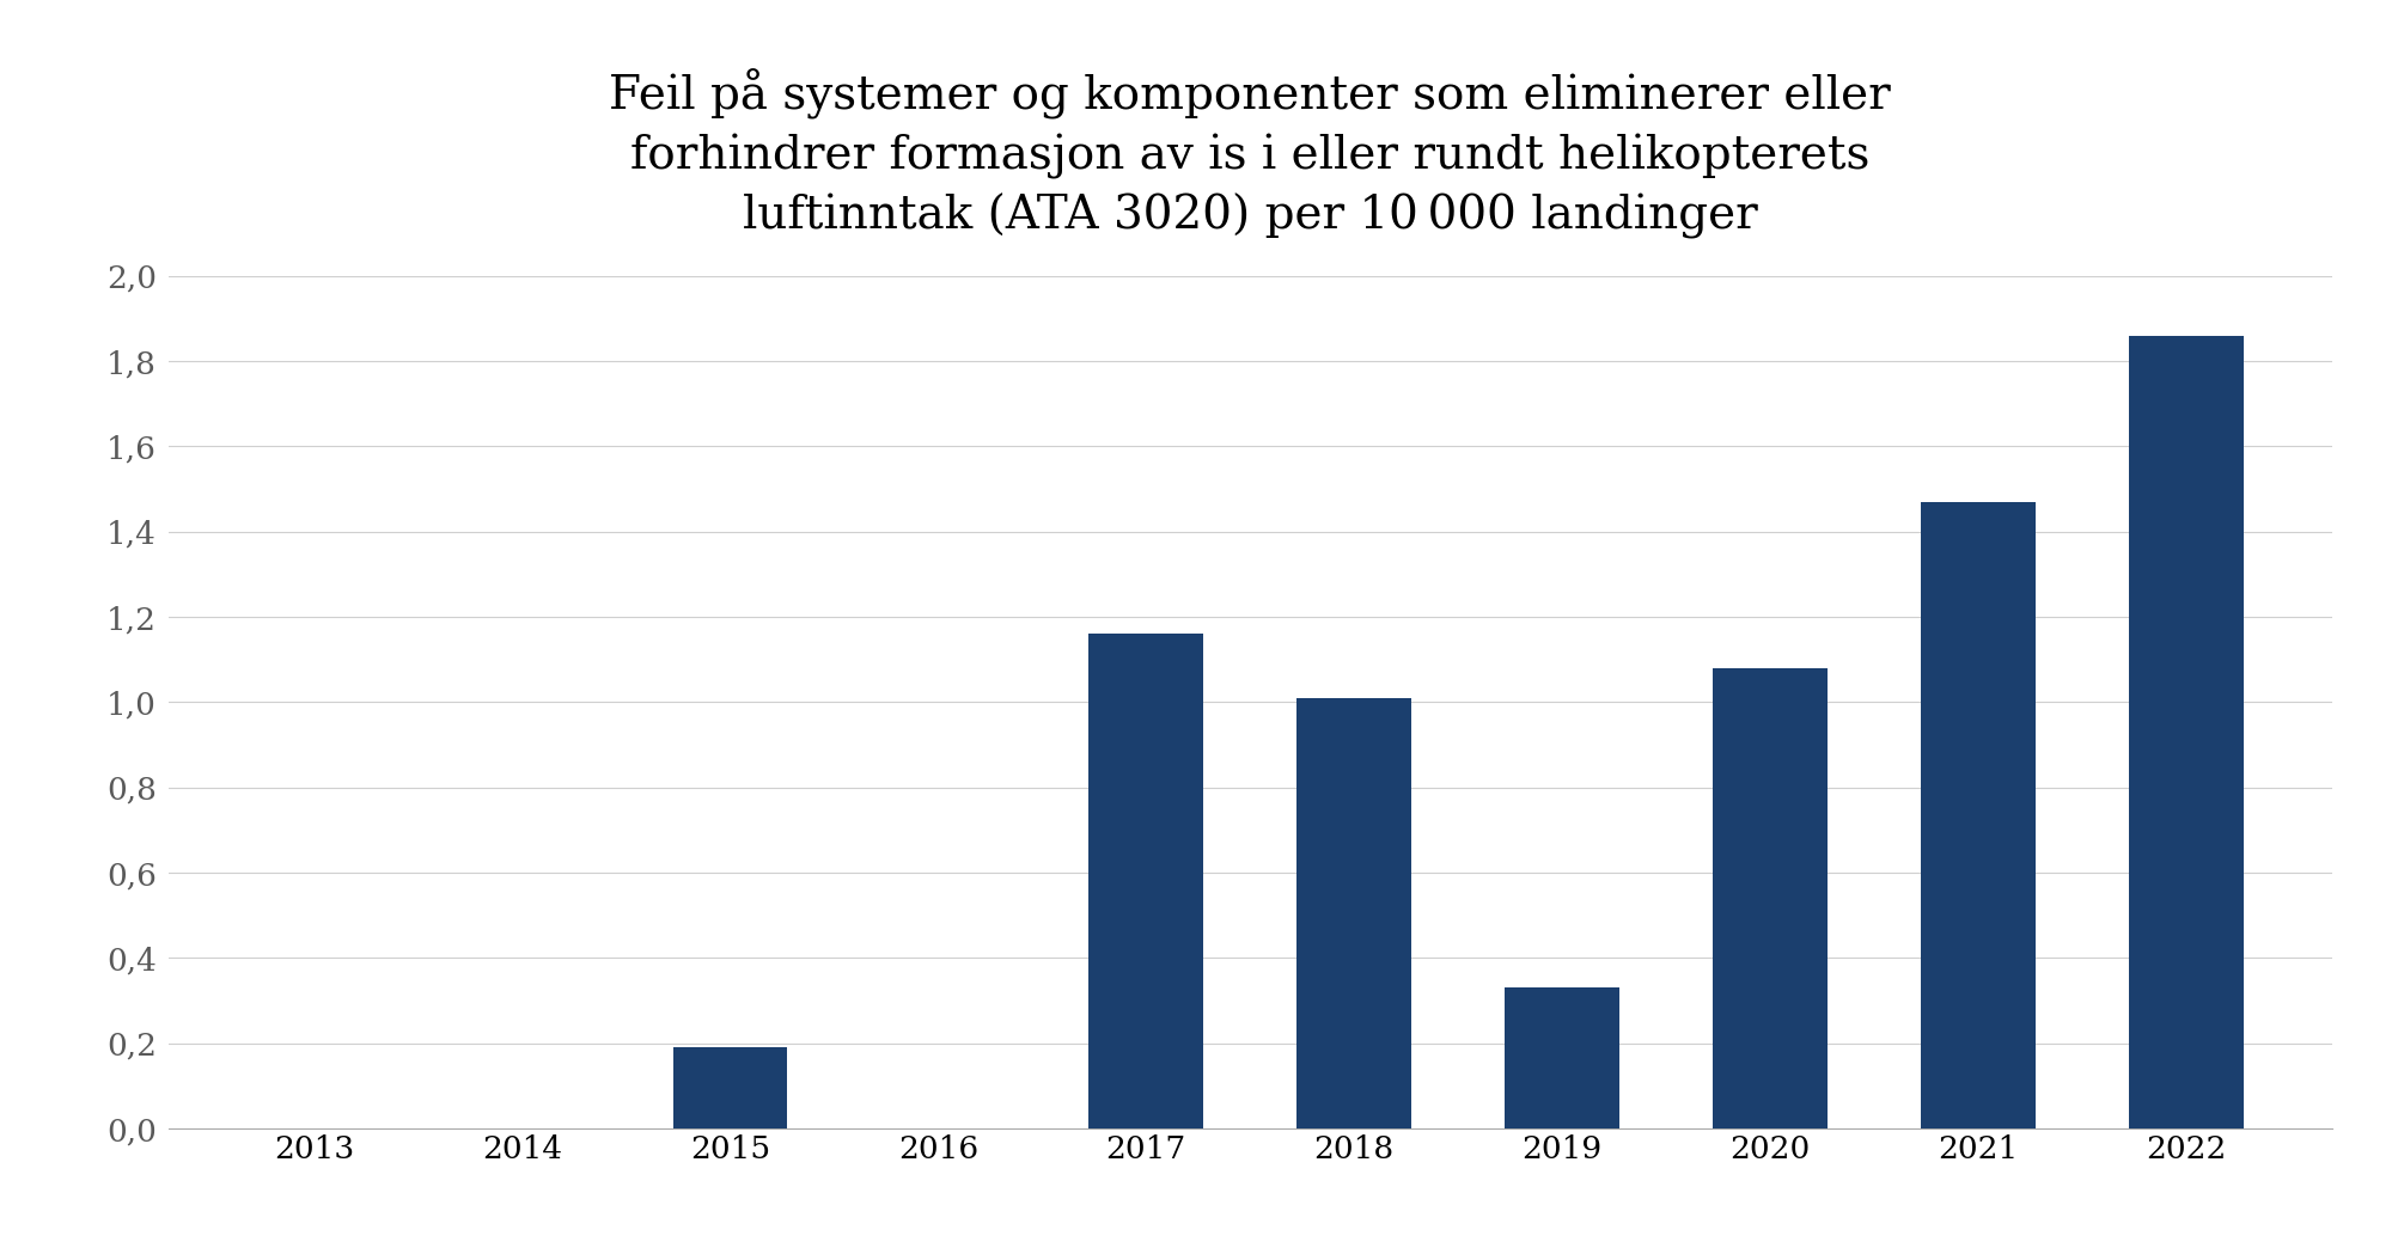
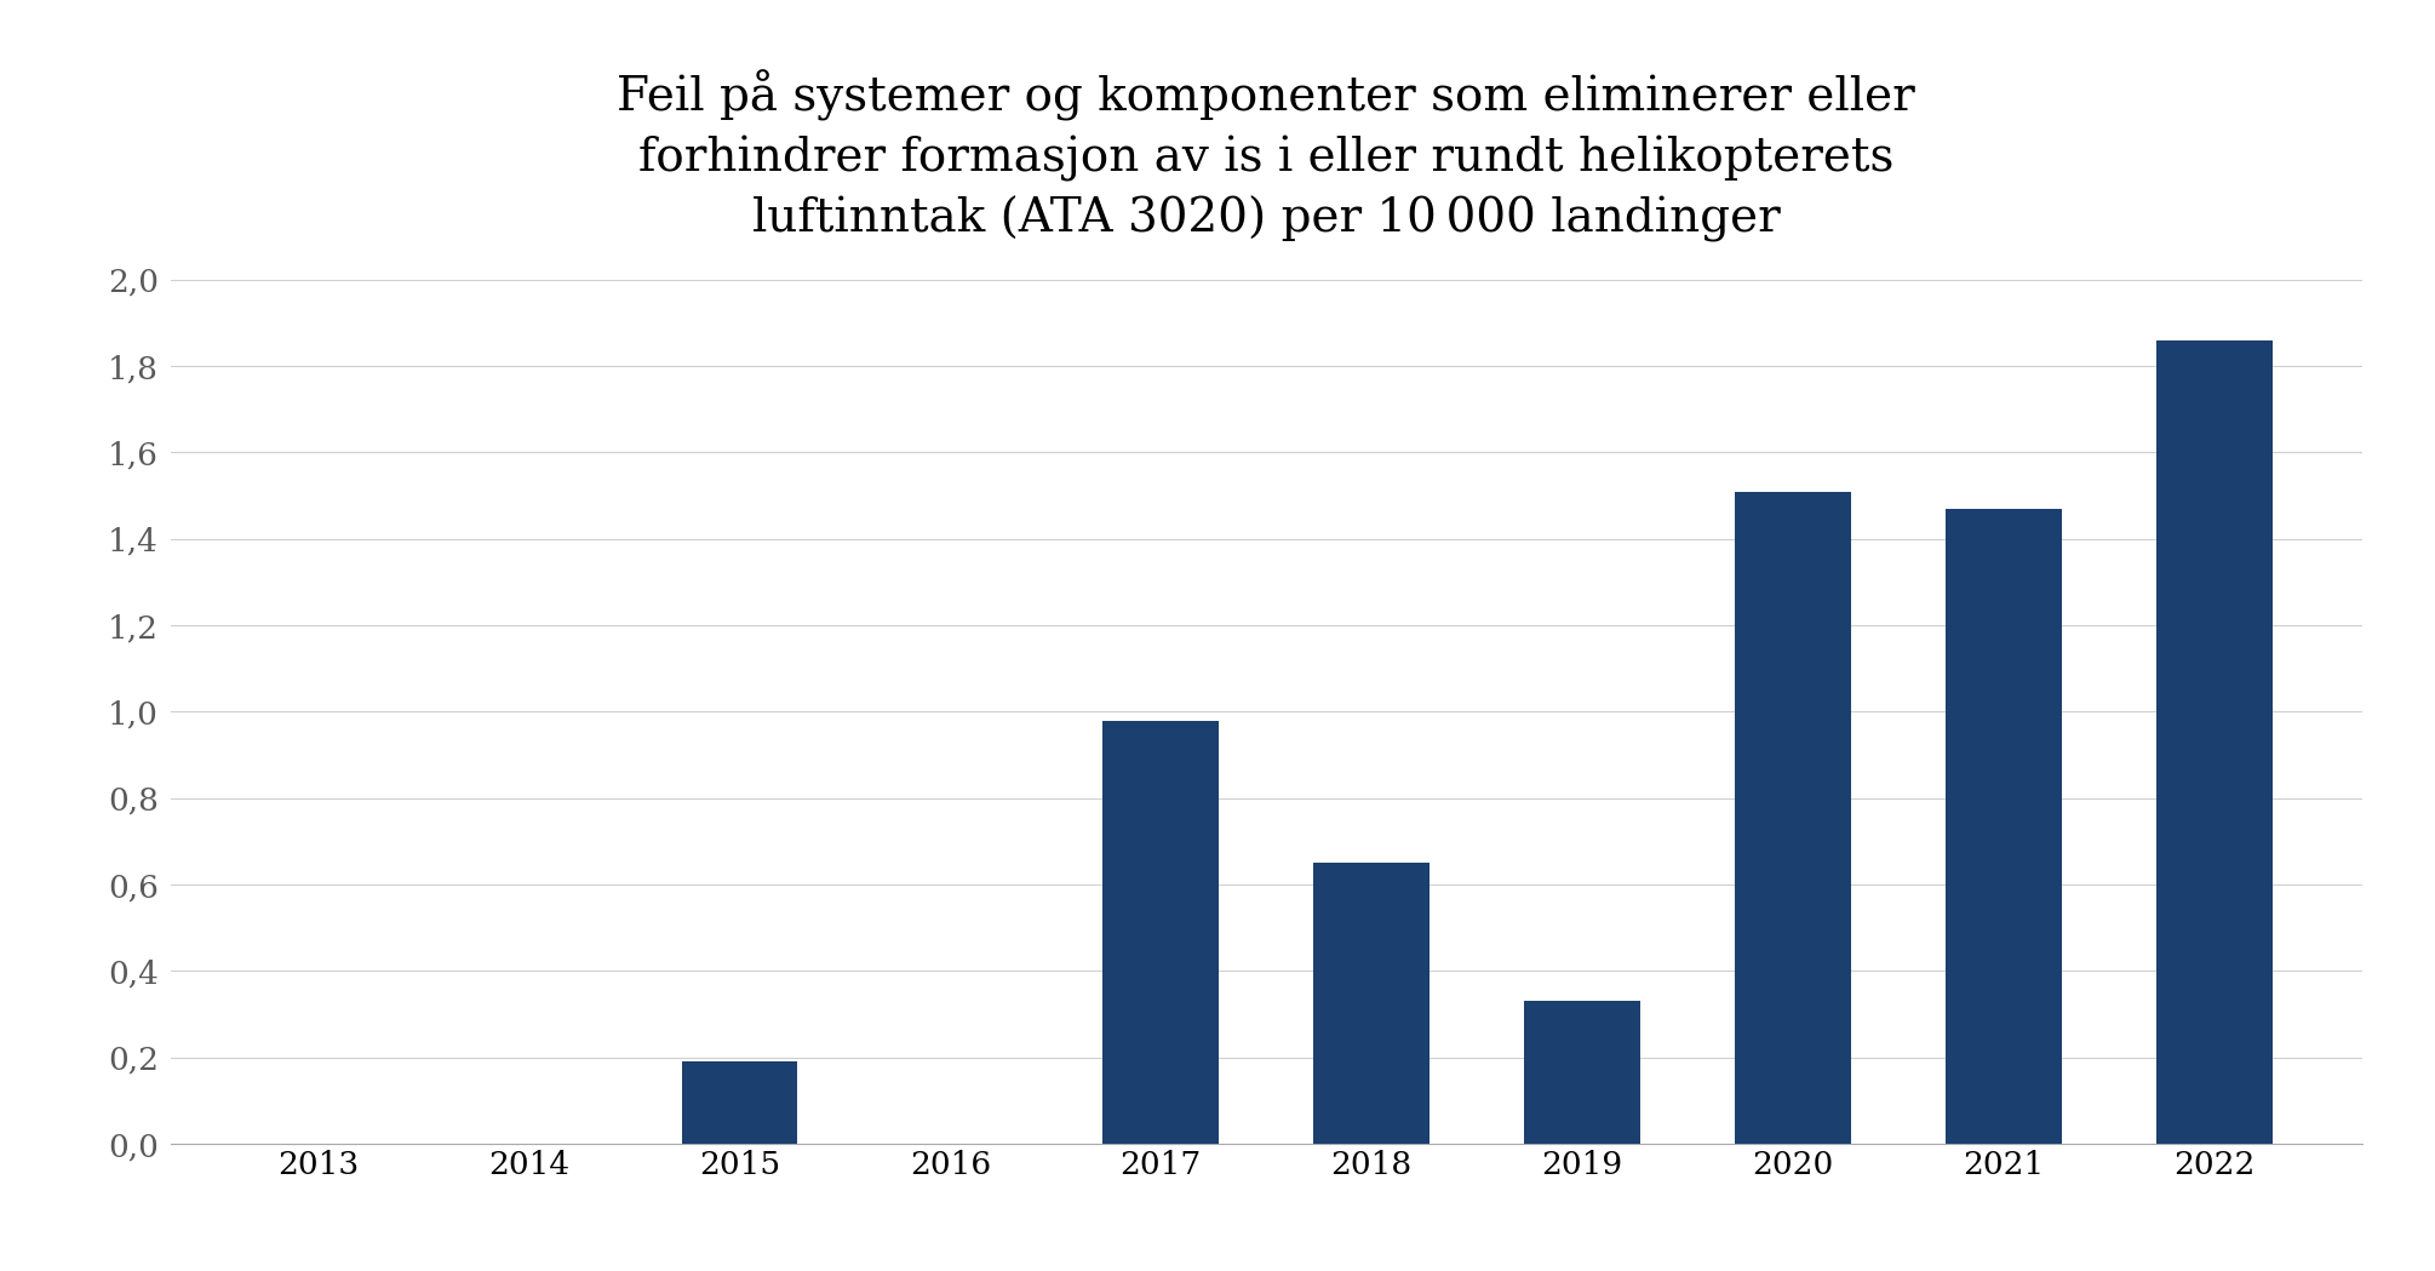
2017: 1,16 -> 0,98
2018: 1,01 -> 0,65
2020: 1,08 -> 1,51
